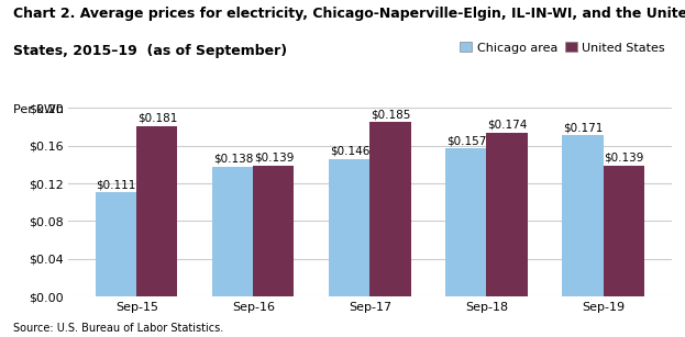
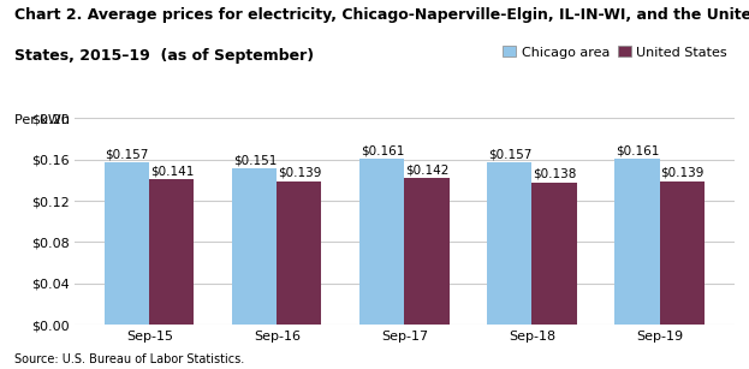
Chicago area/Sep-15: $0.111 -> $0.157
United States/Sep-15: $0.181 -> $0.141
Chicago area/Sep-16: $0.138 -> $0.151
Chicago area/Sep-17: $0.146 -> $0.161
United States/Sep-17: $0.185 -> $0.142
United States/Sep-18: $0.174 -> $0.138
Chicago area/Sep-19: $0.171 -> $0.161
